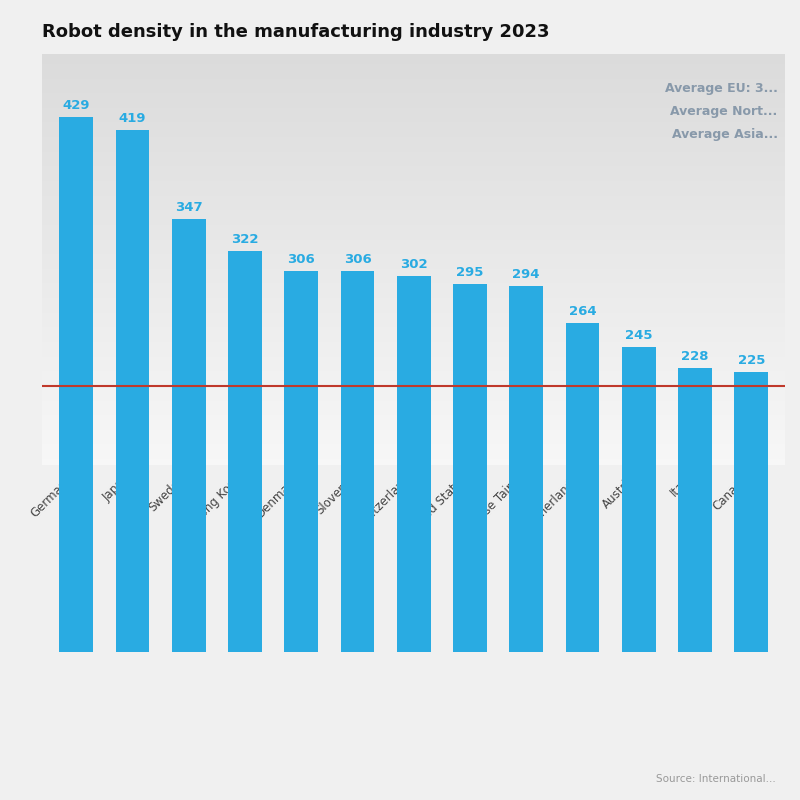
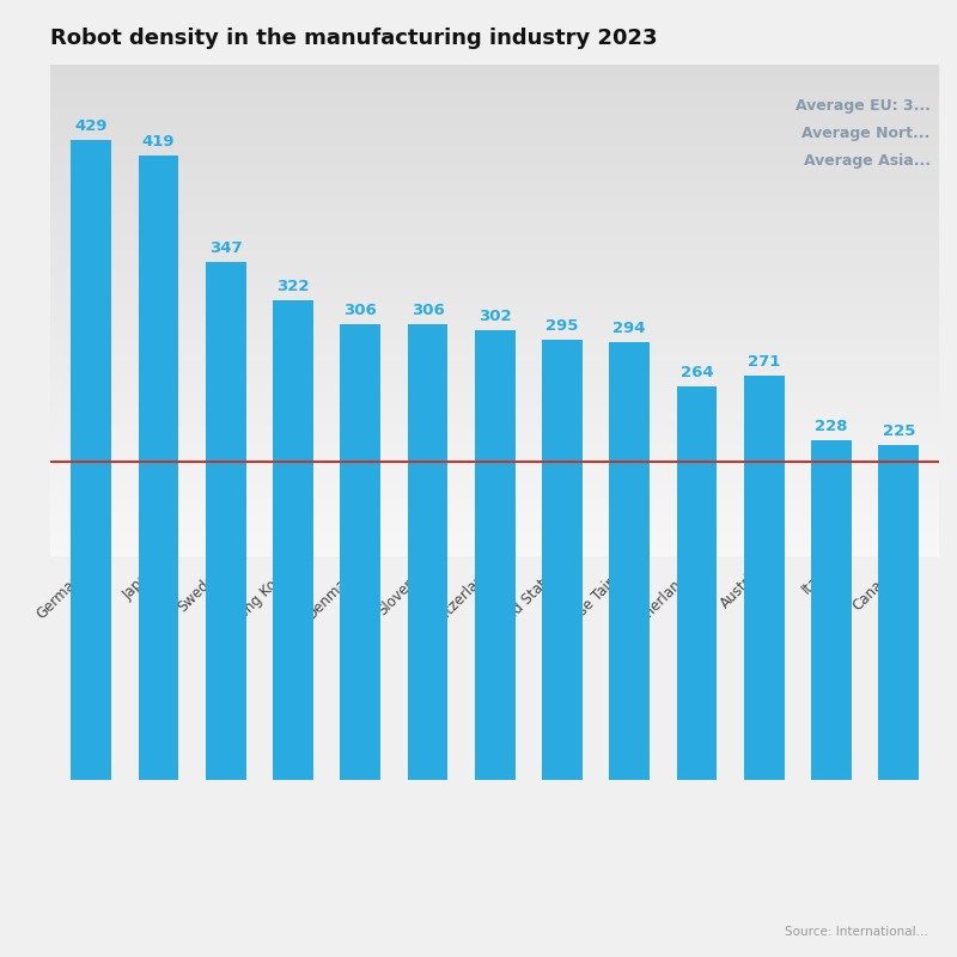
Austria: 245 -> 271
